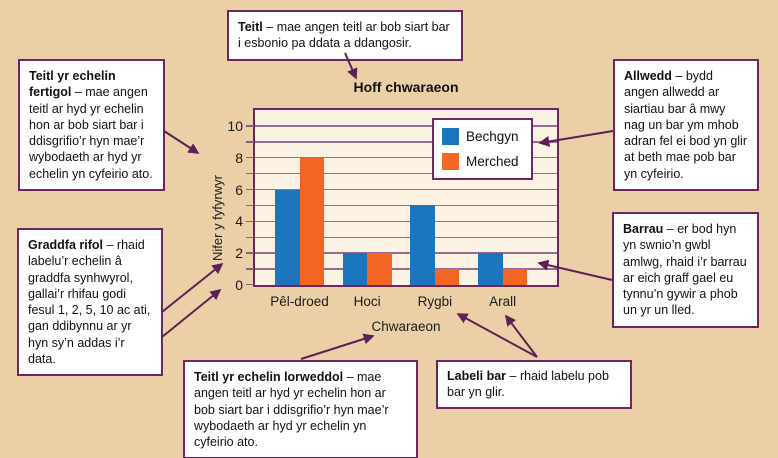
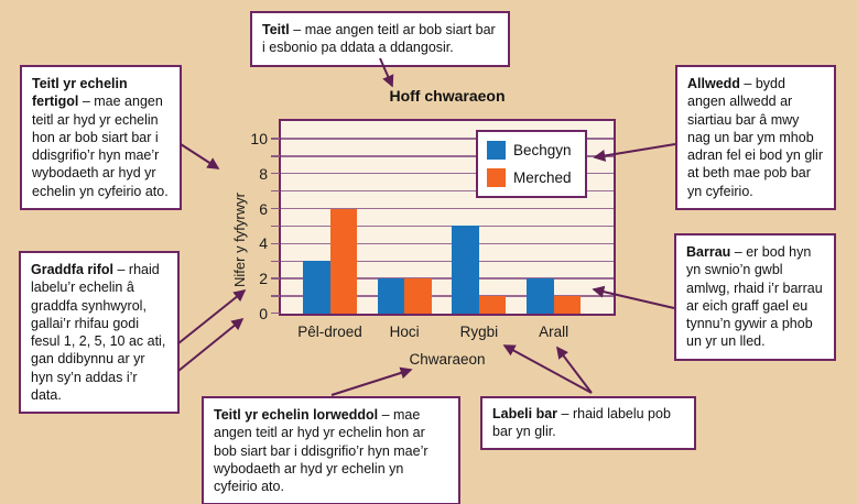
Bechgyn/Pêl-droed: 6 -> 3
Merched/Pêl-droed: 8 -> 6
